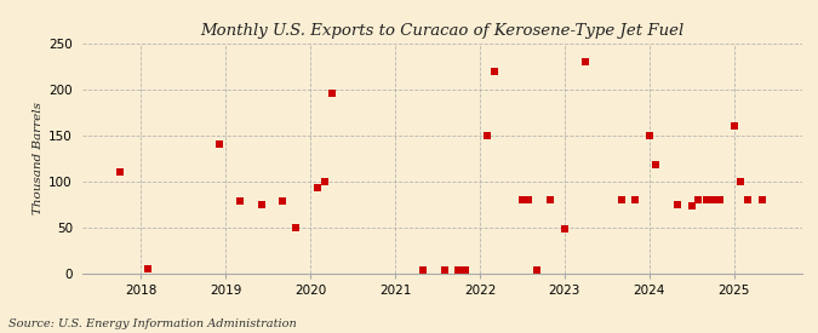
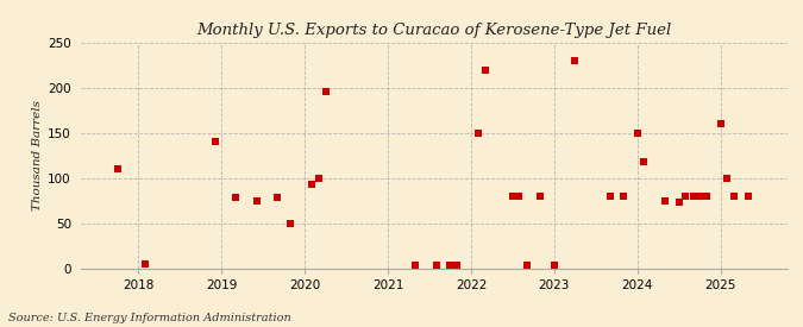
2023: 48 -> 3
